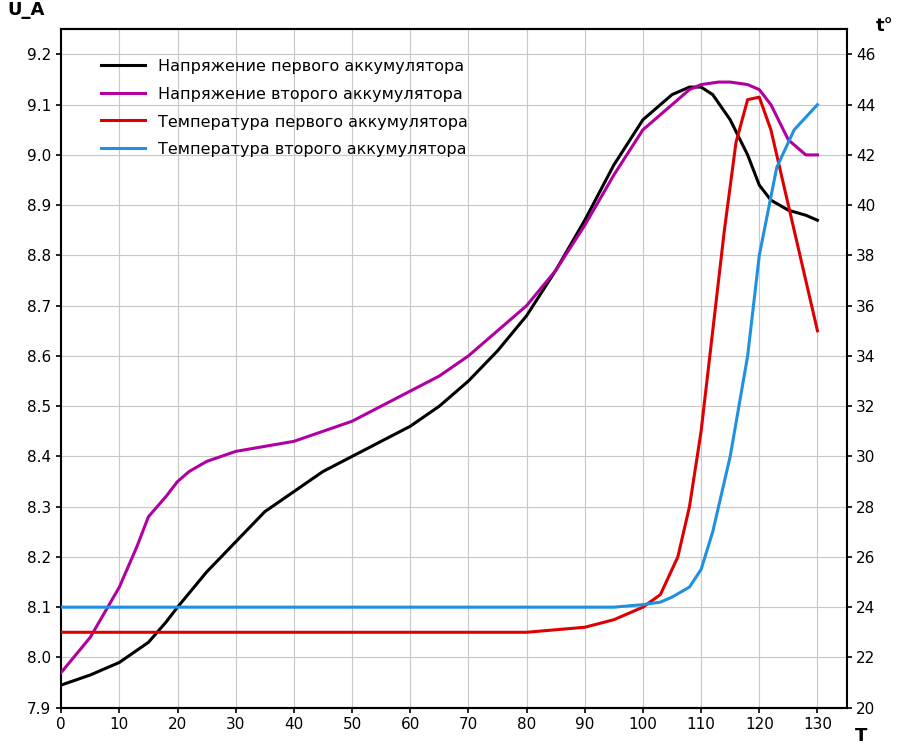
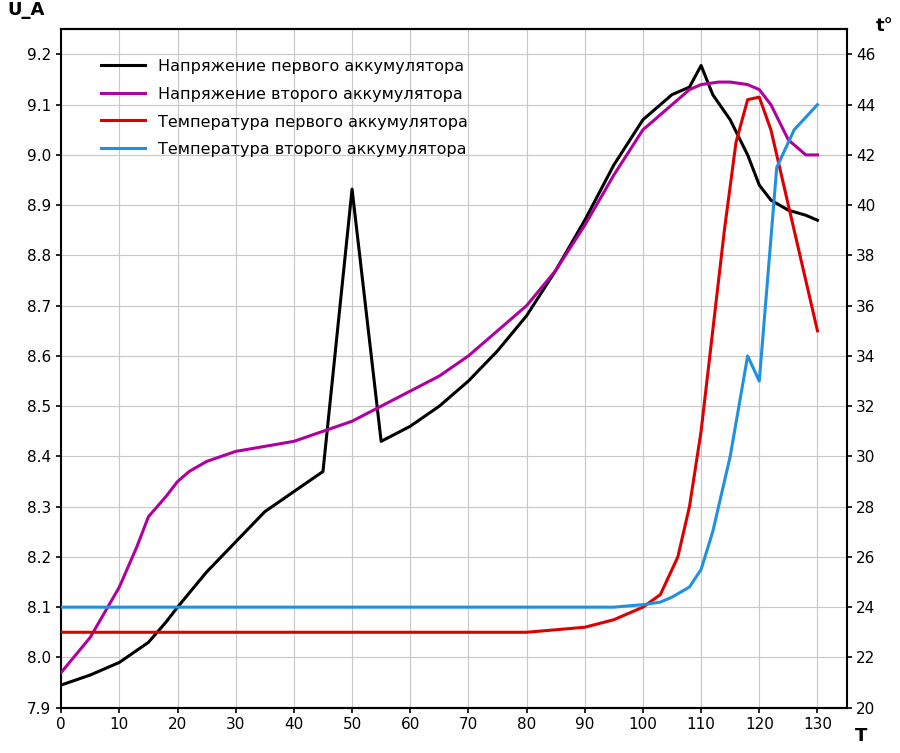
Напряжение первого аккумулятора/50: 8.400 -> 8.932
Напряжение первого аккумулятора/110: 9.135 -> 9.178
Температура второго аккумулятора/120: 38.0 -> 33.0
